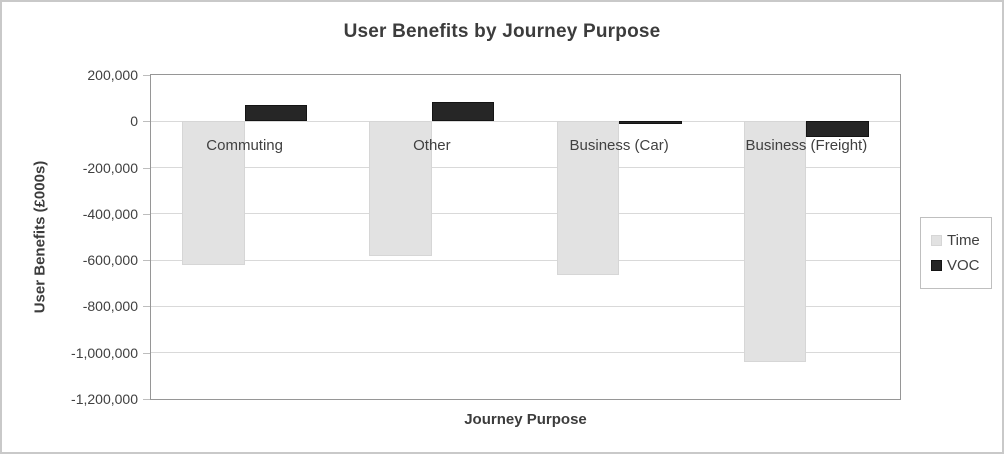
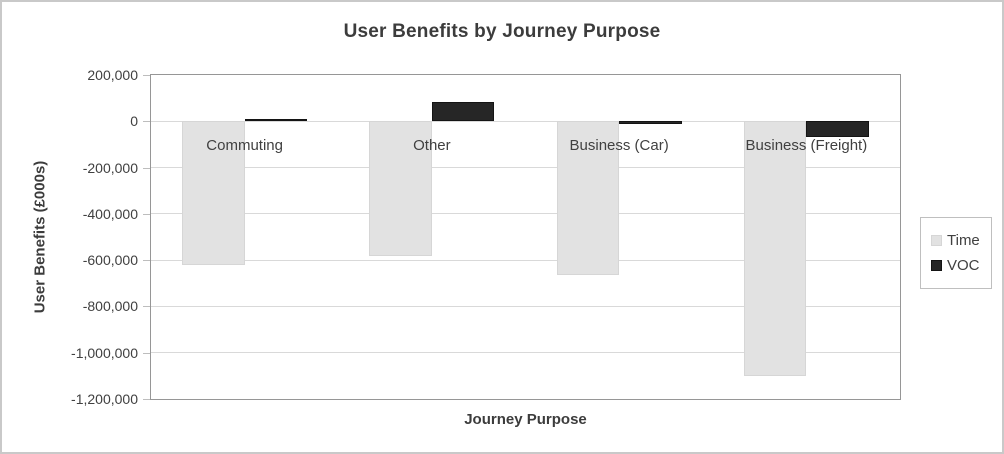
VOC/Commuting: 70000 -> 10000
Time/Business (Freight): -1040000 -> -1100000
